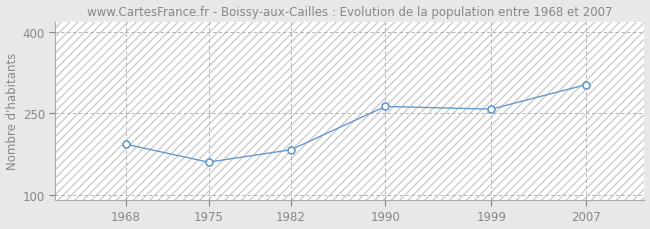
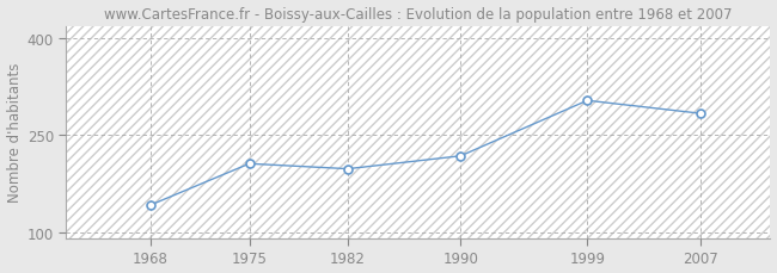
1968: 193 -> 142
1975: 160 -> 206
1982: 183 -> 198
1990: 263 -> 218
1999: 258 -> 304
2007: 303 -> 284
